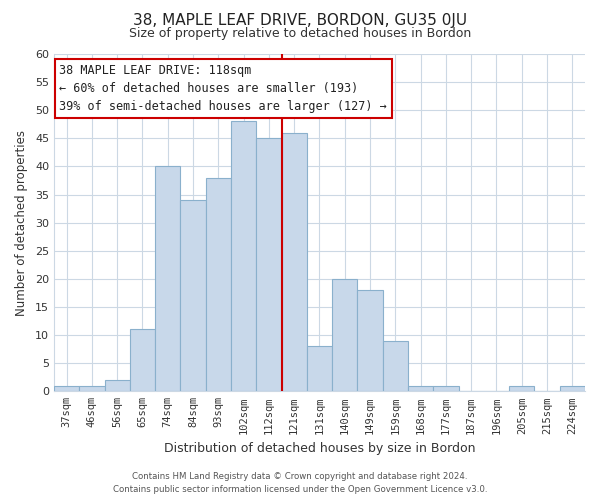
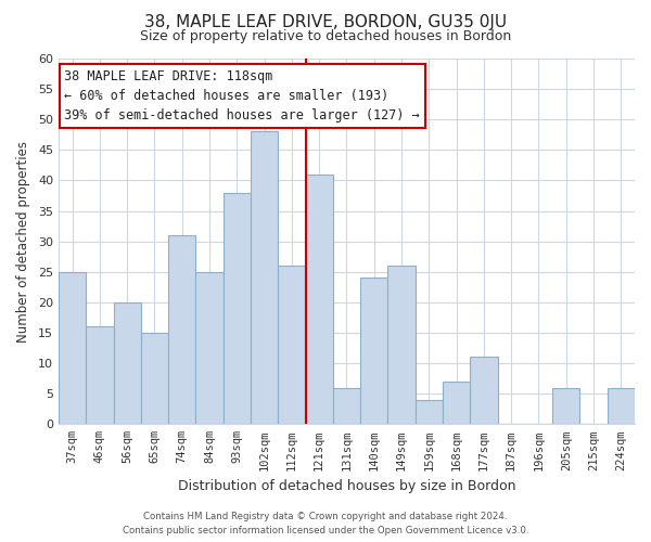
37sqm: 1 -> 25
46sqm: 1 -> 16
56sqm: 2 -> 20
65sqm: 11 -> 15
74sqm: 40 -> 31
84sqm: 34 -> 25
112sqm: 45 -> 26
121sqm: 46 -> 41
131sqm: 8 -> 6
140sqm: 20 -> 24
149sqm: 18 -> 26
159sqm: 9 -> 4
168sqm: 1 -> 7
177sqm: 1 -> 11
205sqm: 1 -> 6
224sqm: 1 -> 6
